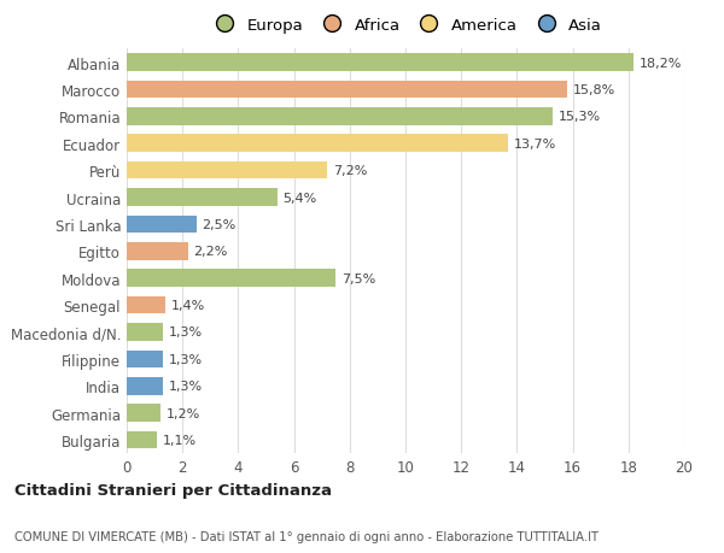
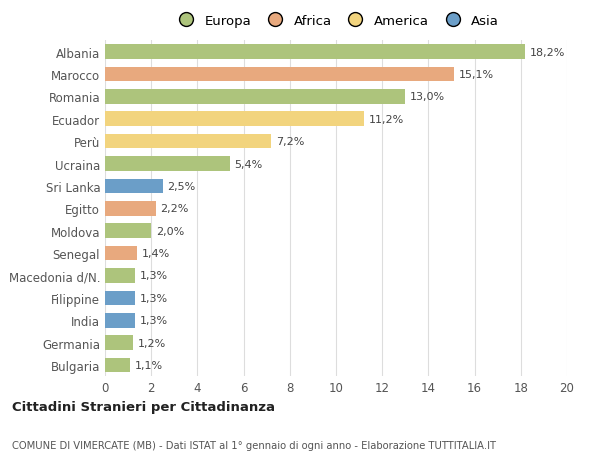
Marocco: 15,8% -> 15,1%
Romania: 15,3% -> 13,0%
Ecuador: 13,7% -> 11,2%
Moldova: 7,5% -> 2,0%
